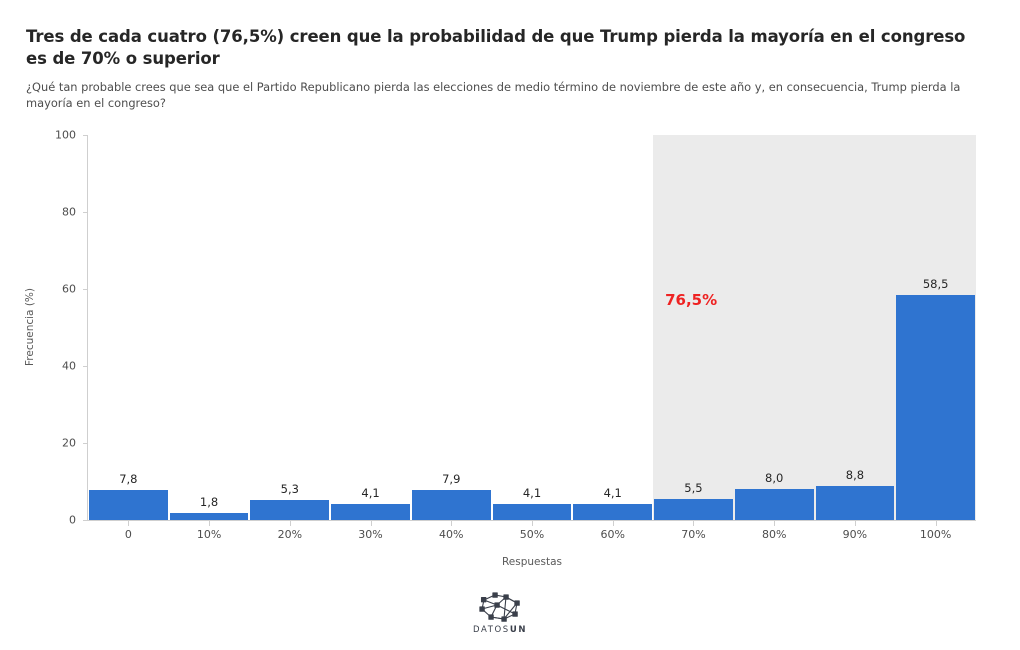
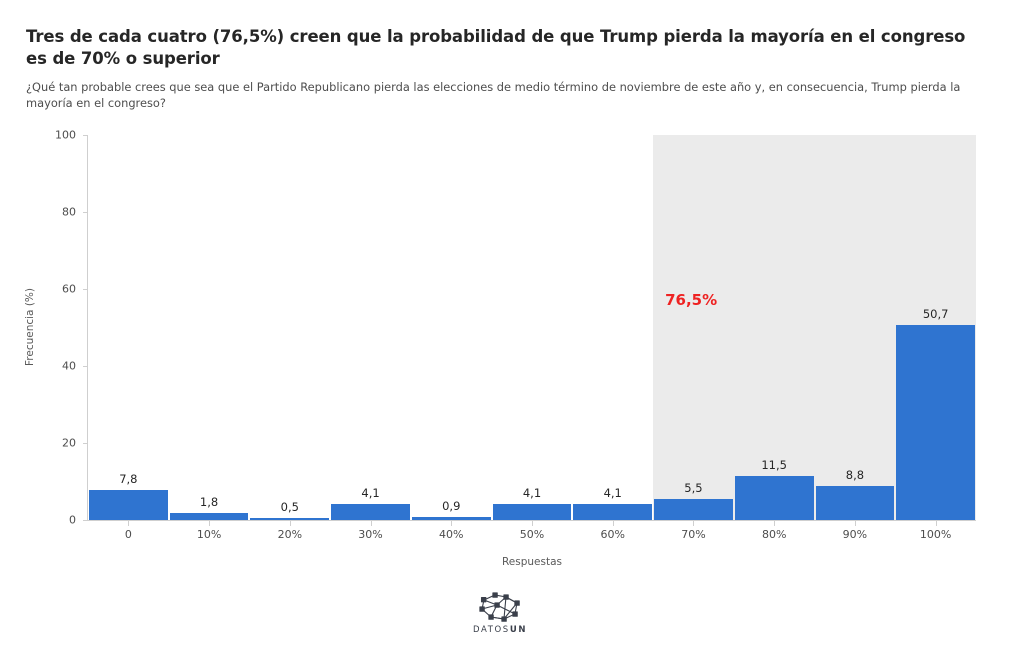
20%: 5,3 -> 0,5
40%: 7,9 -> 0,9
80%: 8,0 -> 11,5
100%: 58,5 -> 50,7
